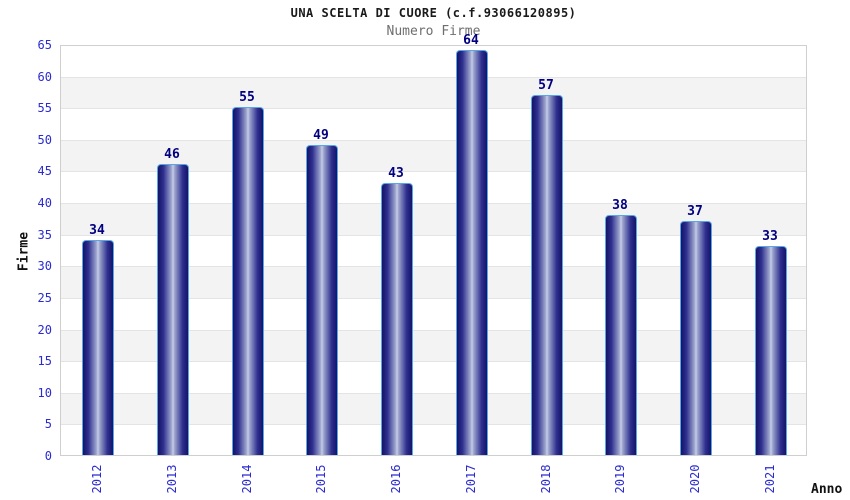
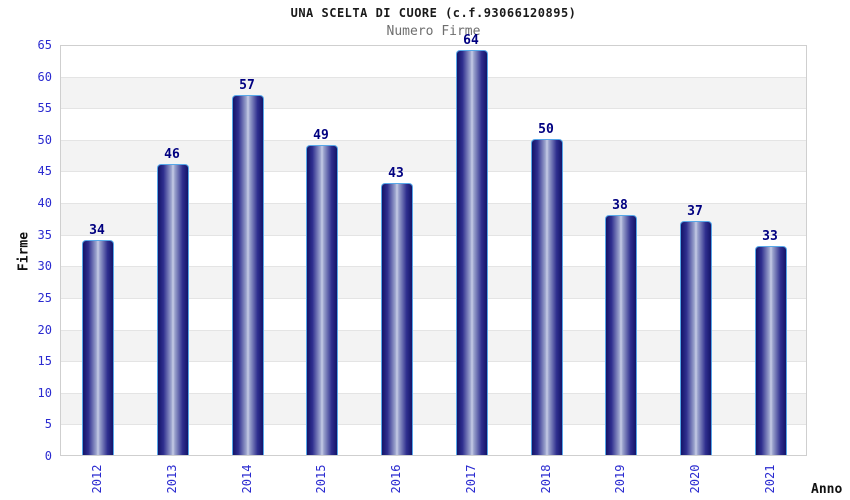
2014: 55 -> 57
2018: 57 -> 50
